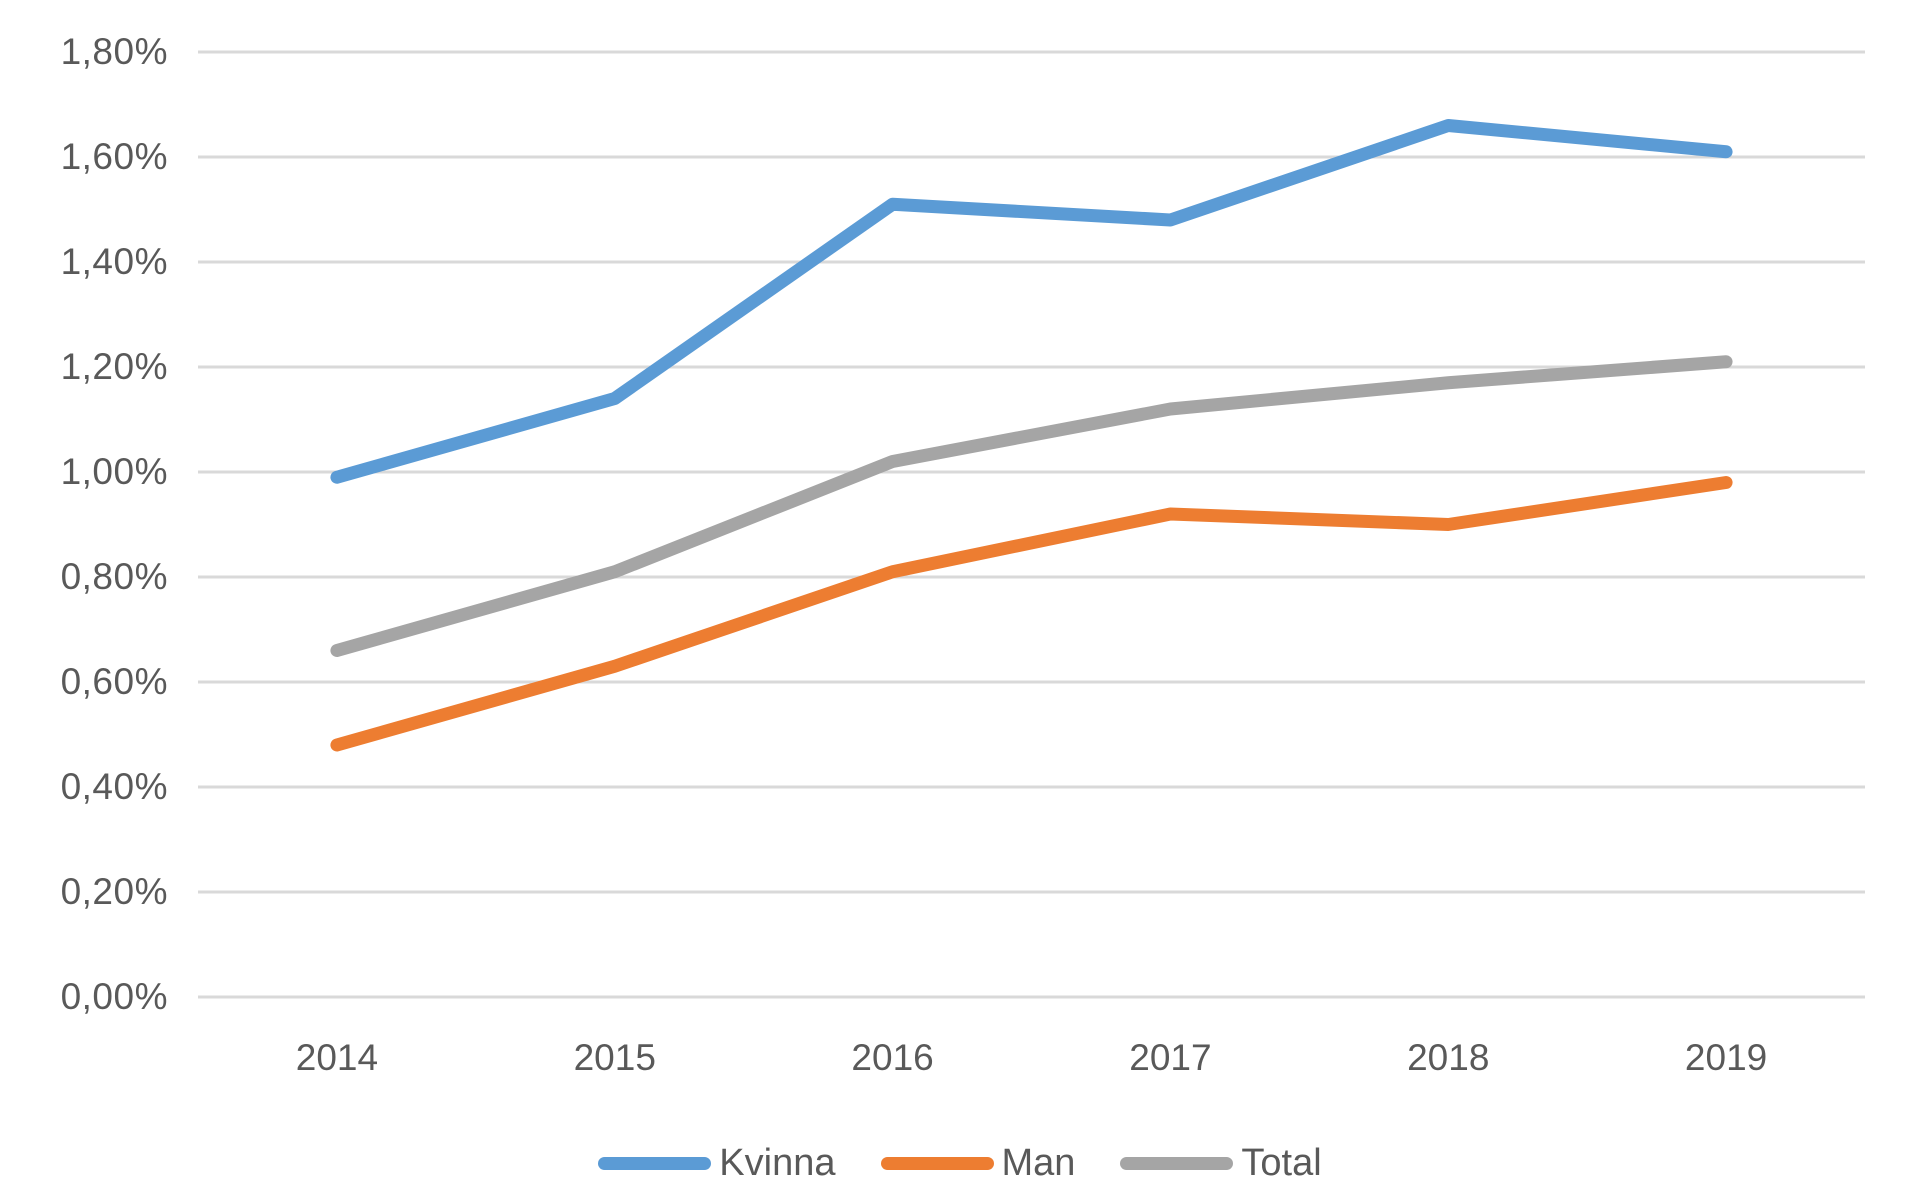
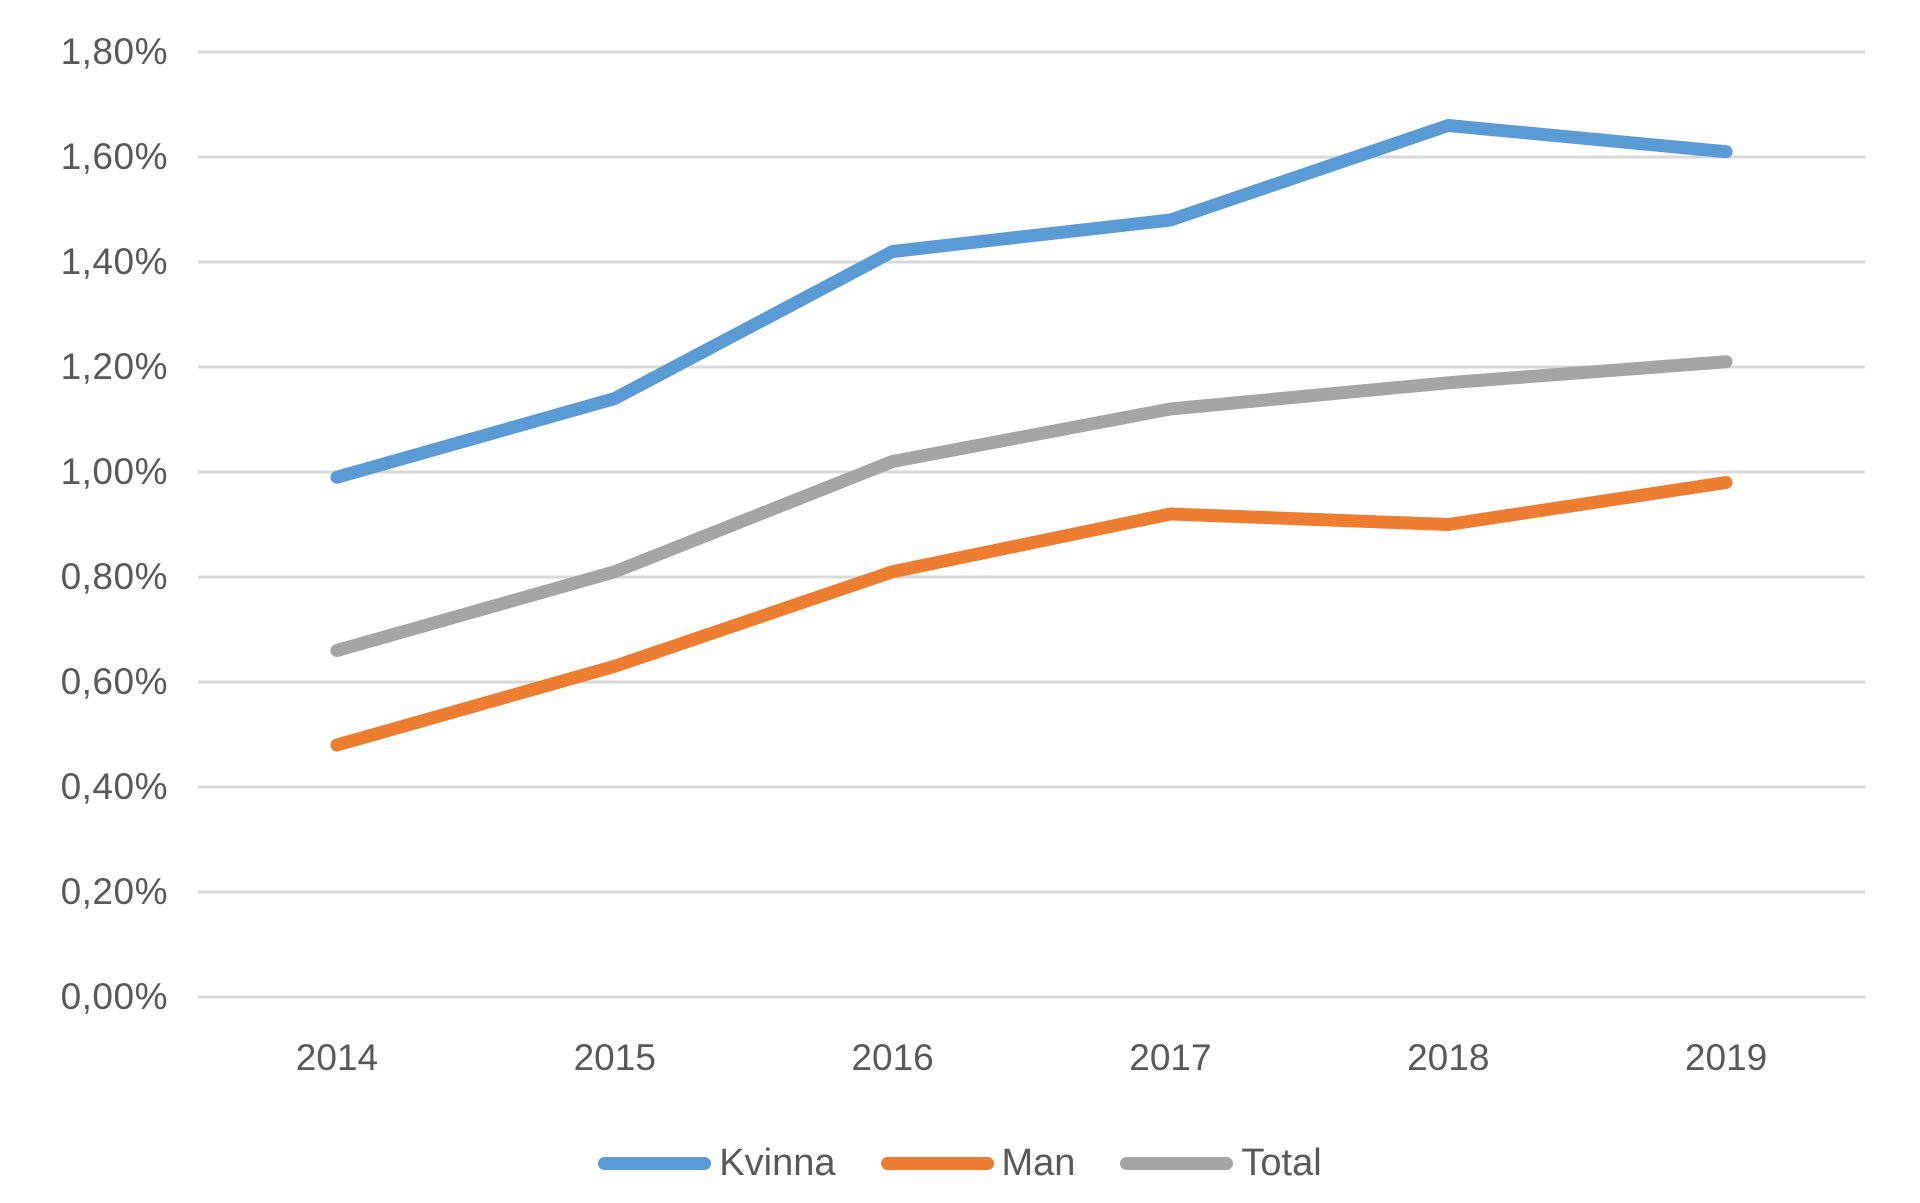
Kvinna/2016: 1,51% -> 1,42%
